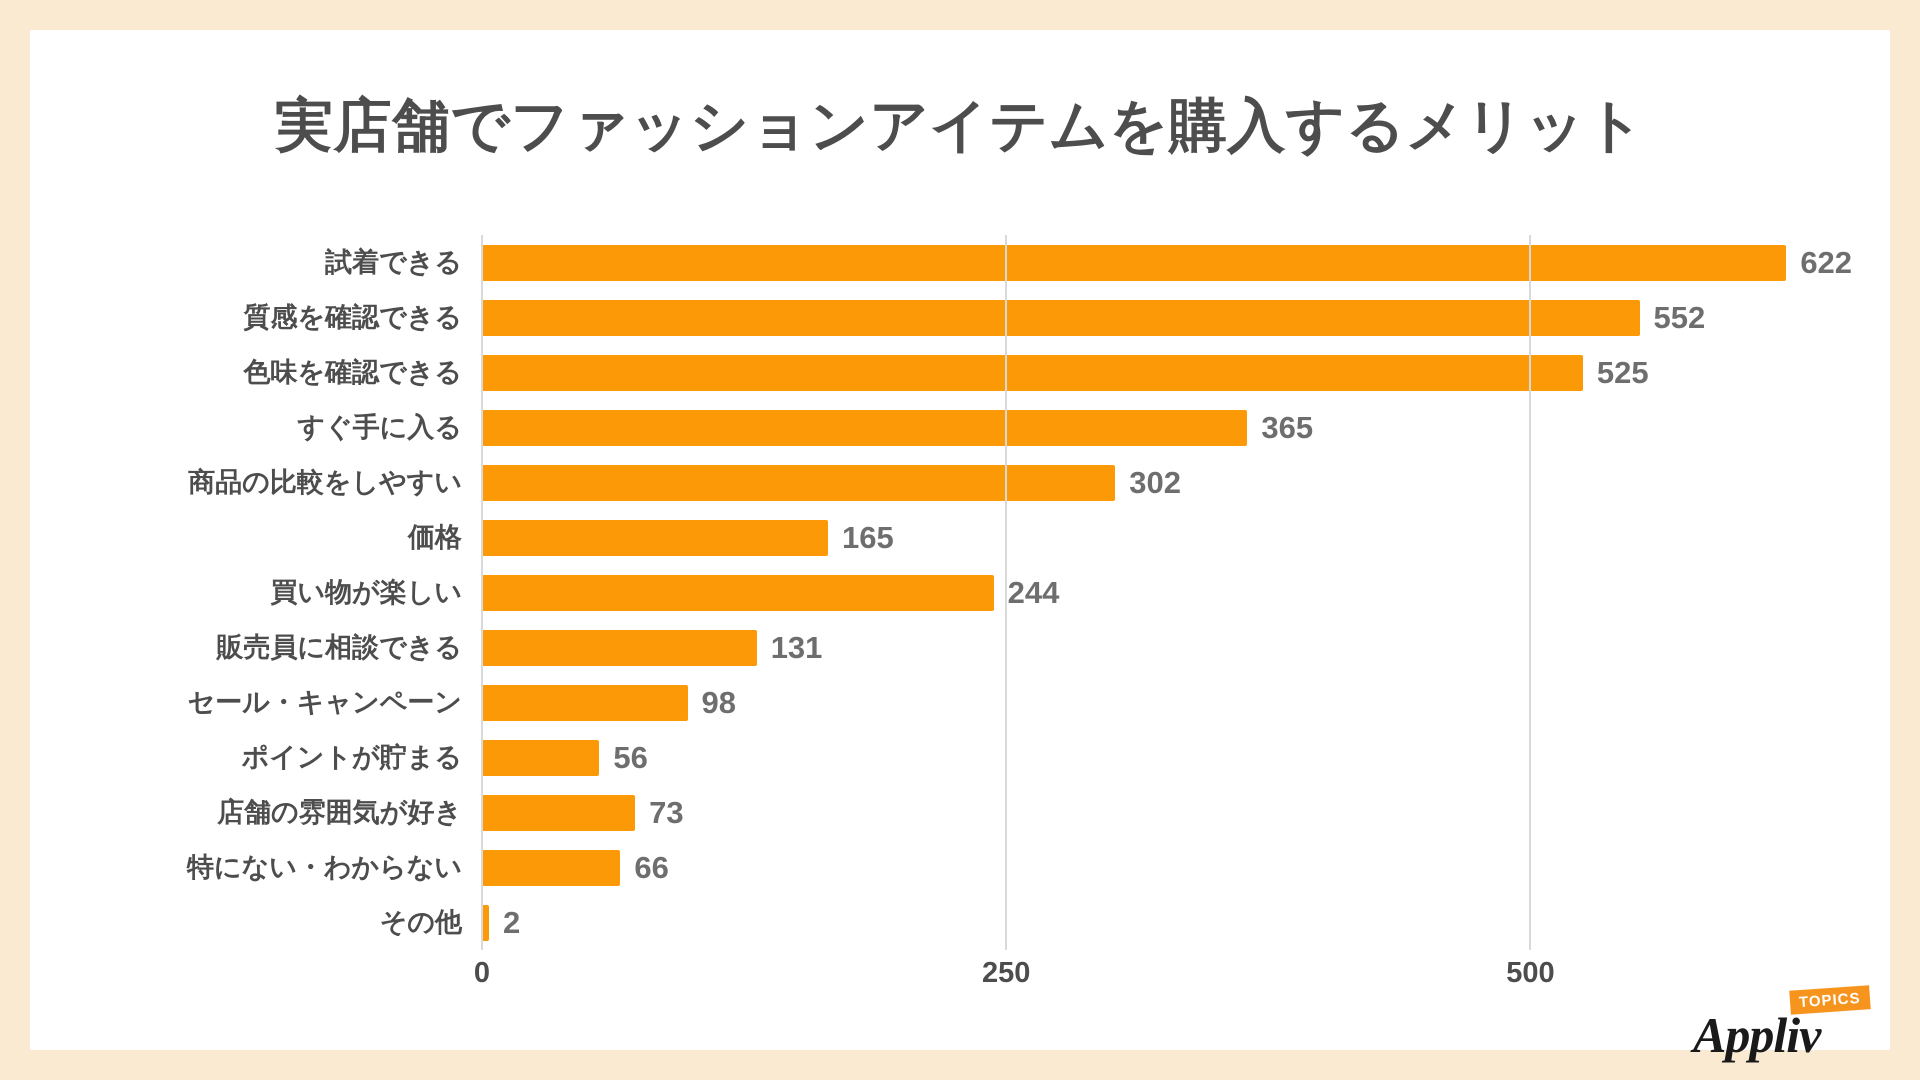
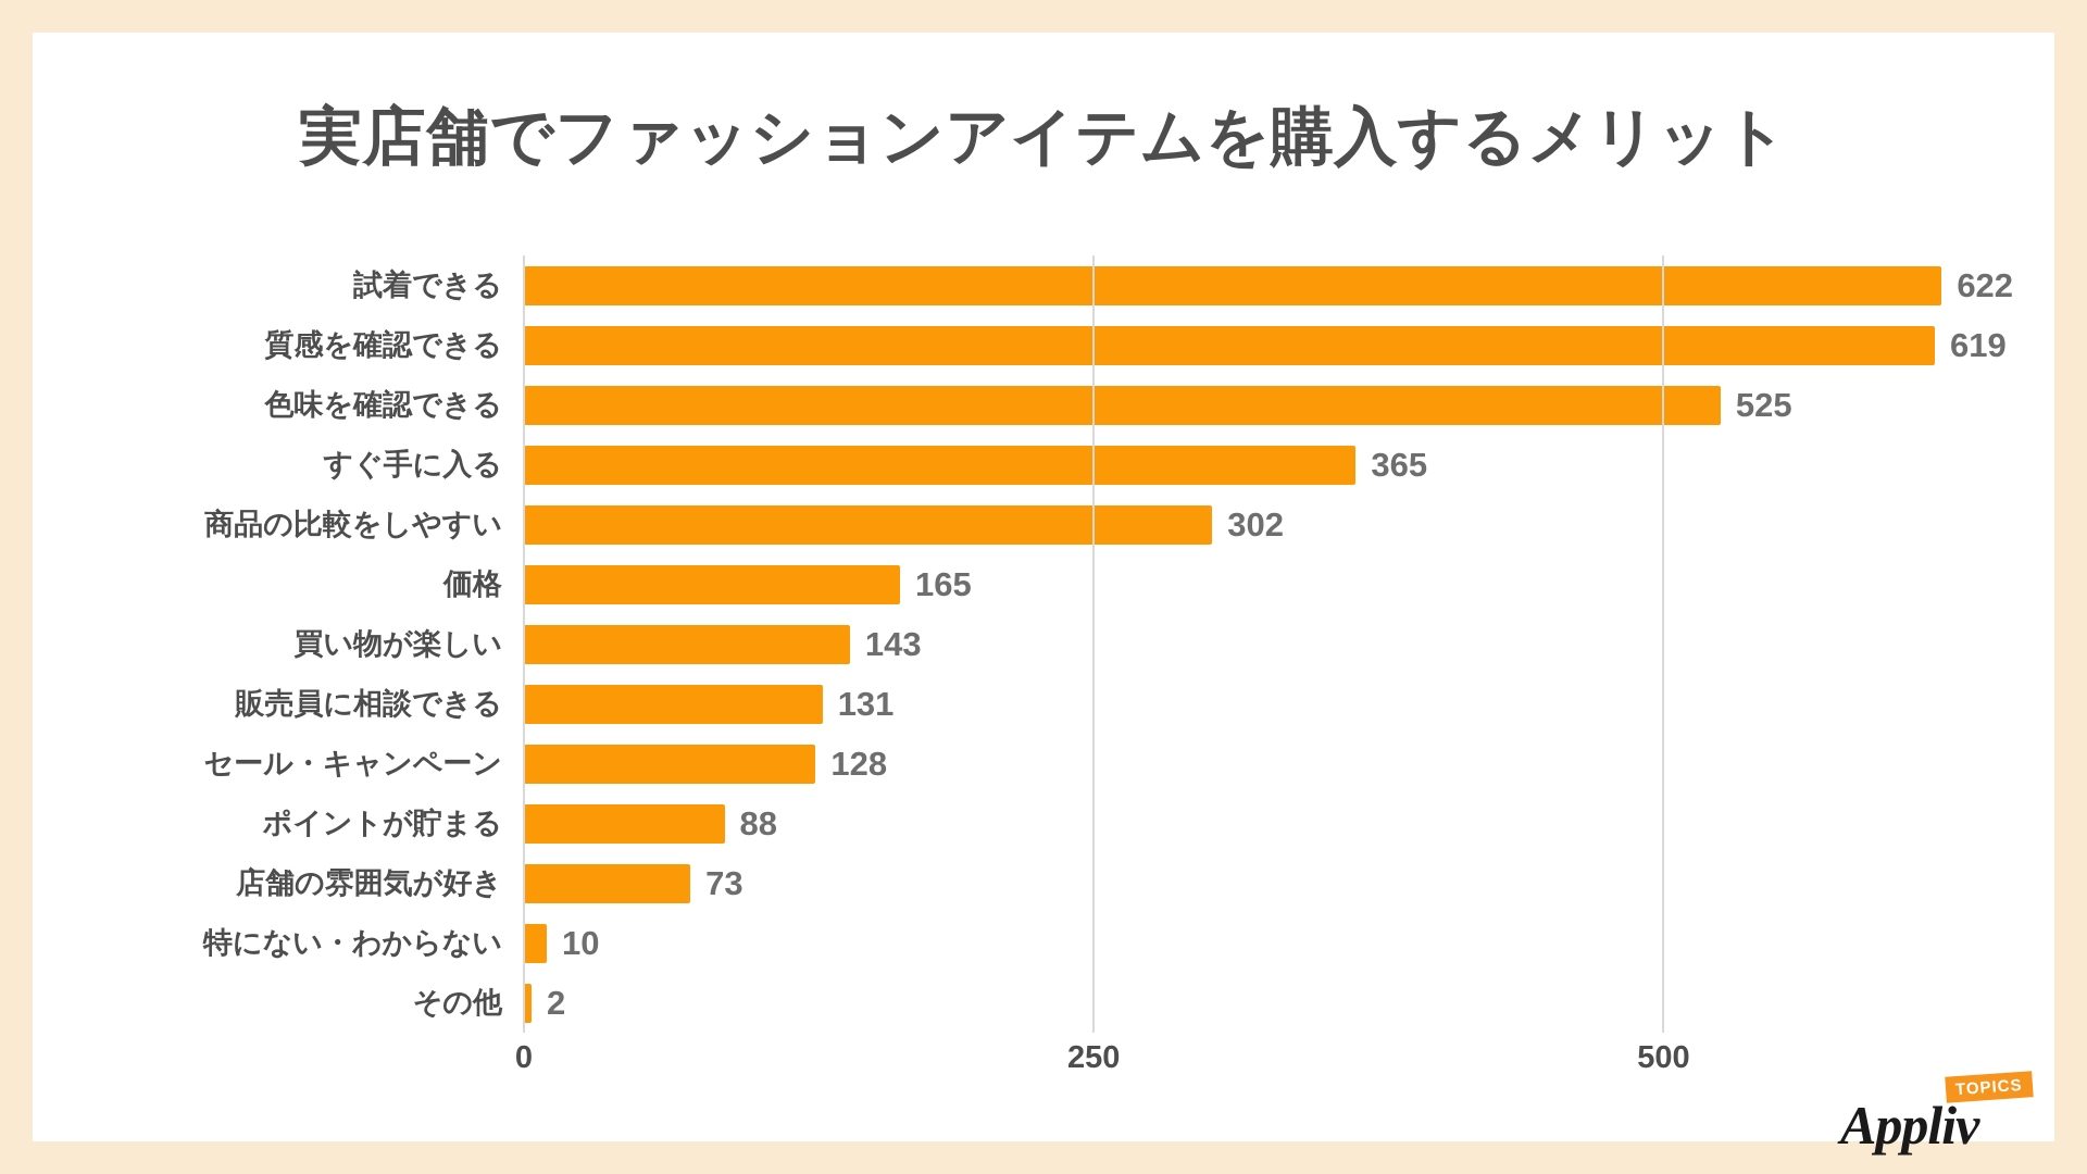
質感を確認できる: 552 -> 619
買い物が楽しい: 244 -> 143
セール・キャンペーン: 98 -> 128
ポイントが貯まる: 56 -> 88
特にない・わからない: 66 -> 10
